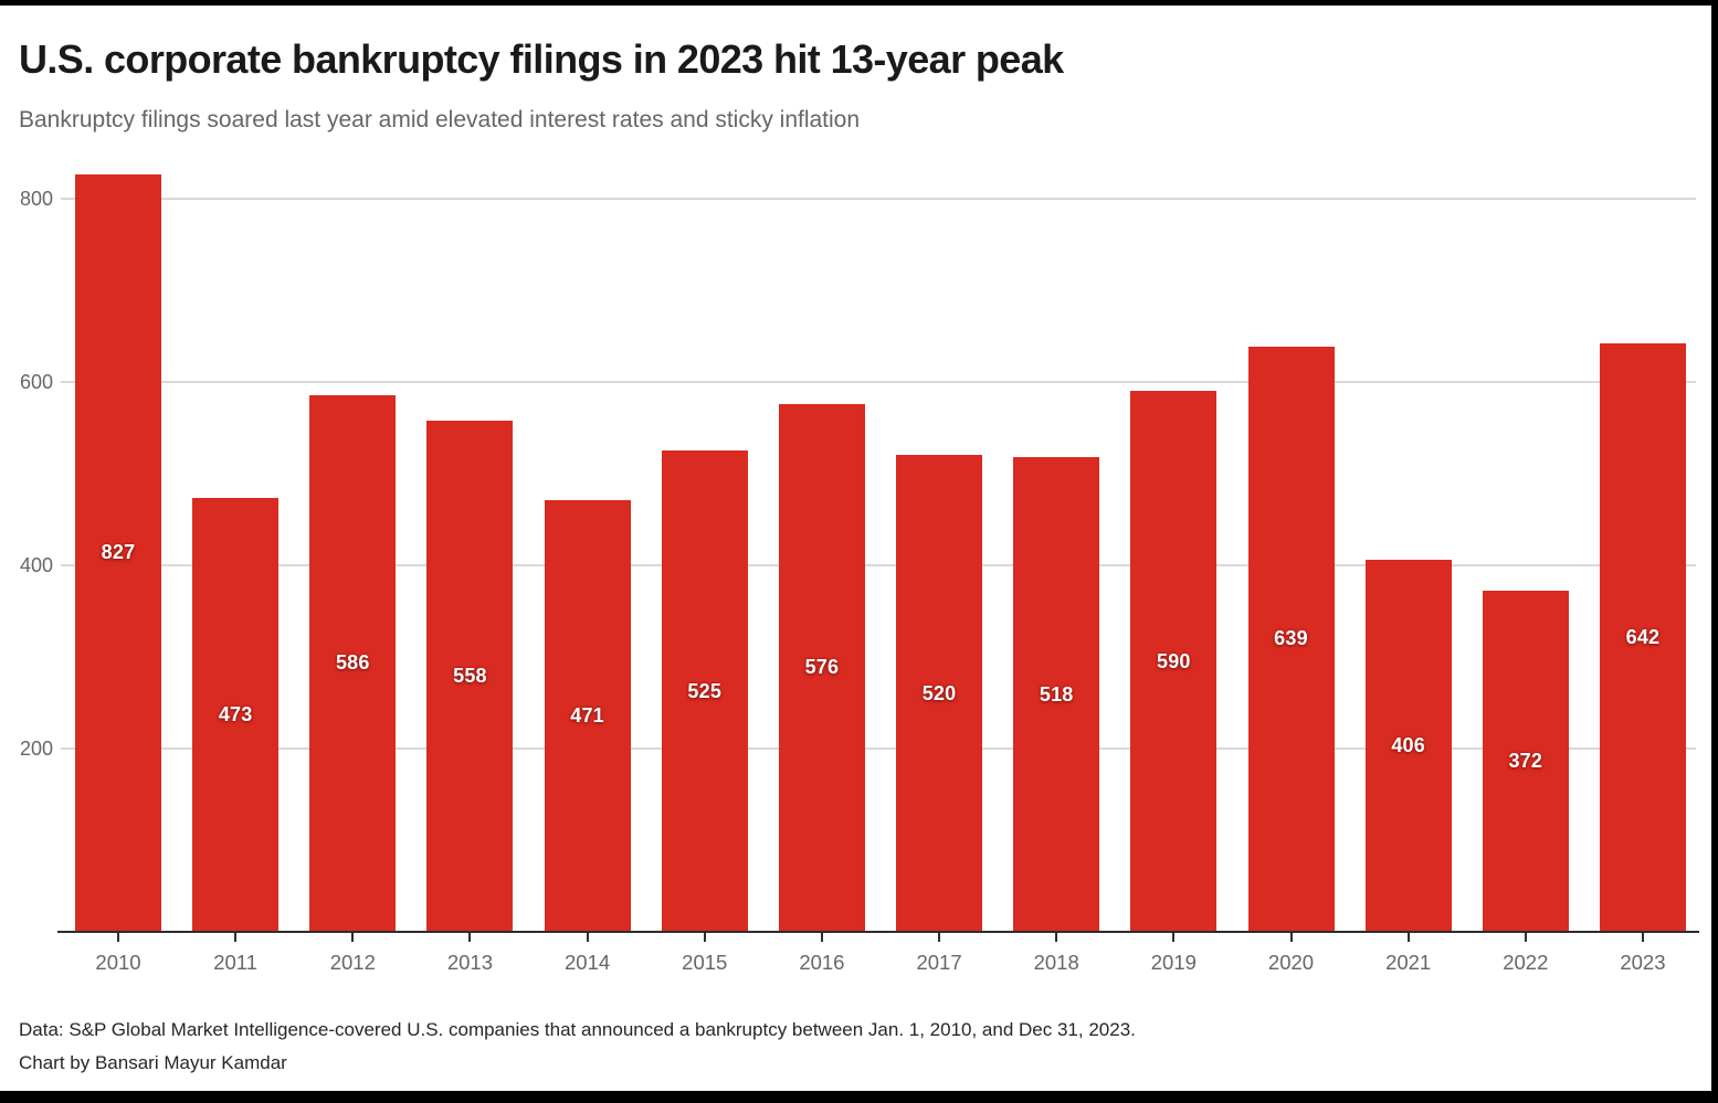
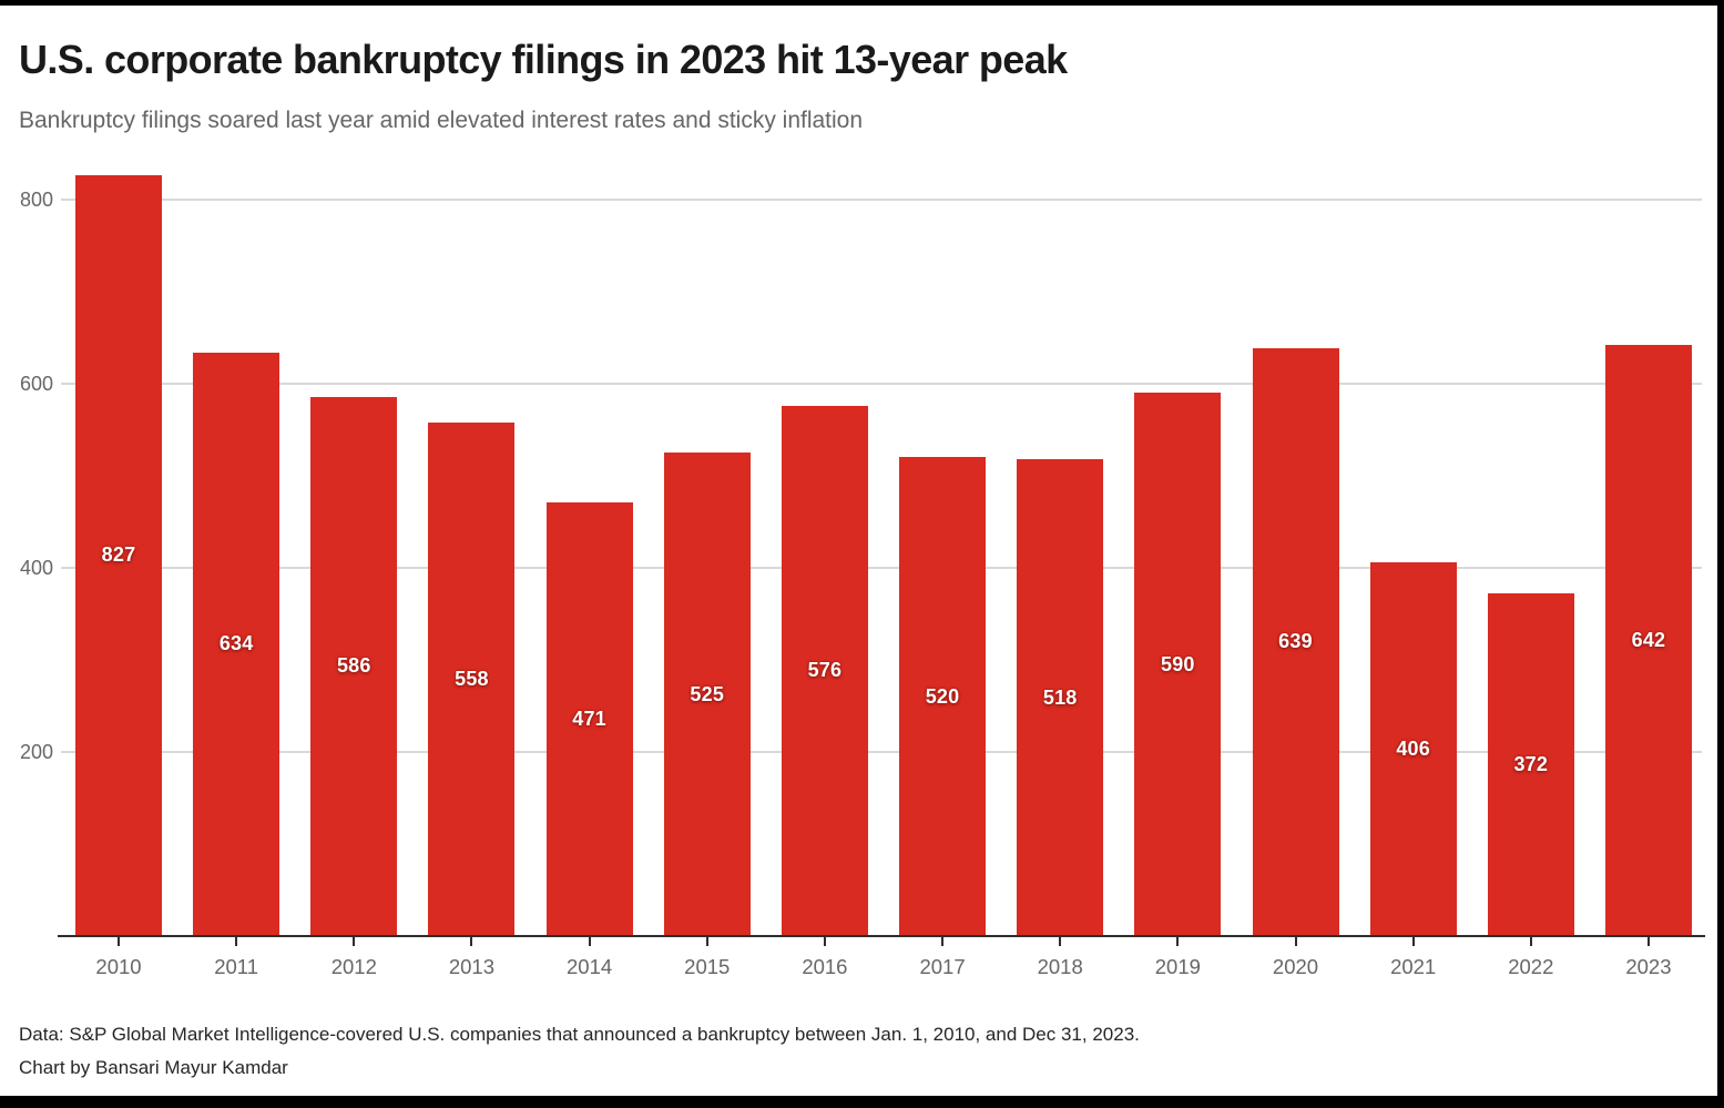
2011: 473 -> 634
